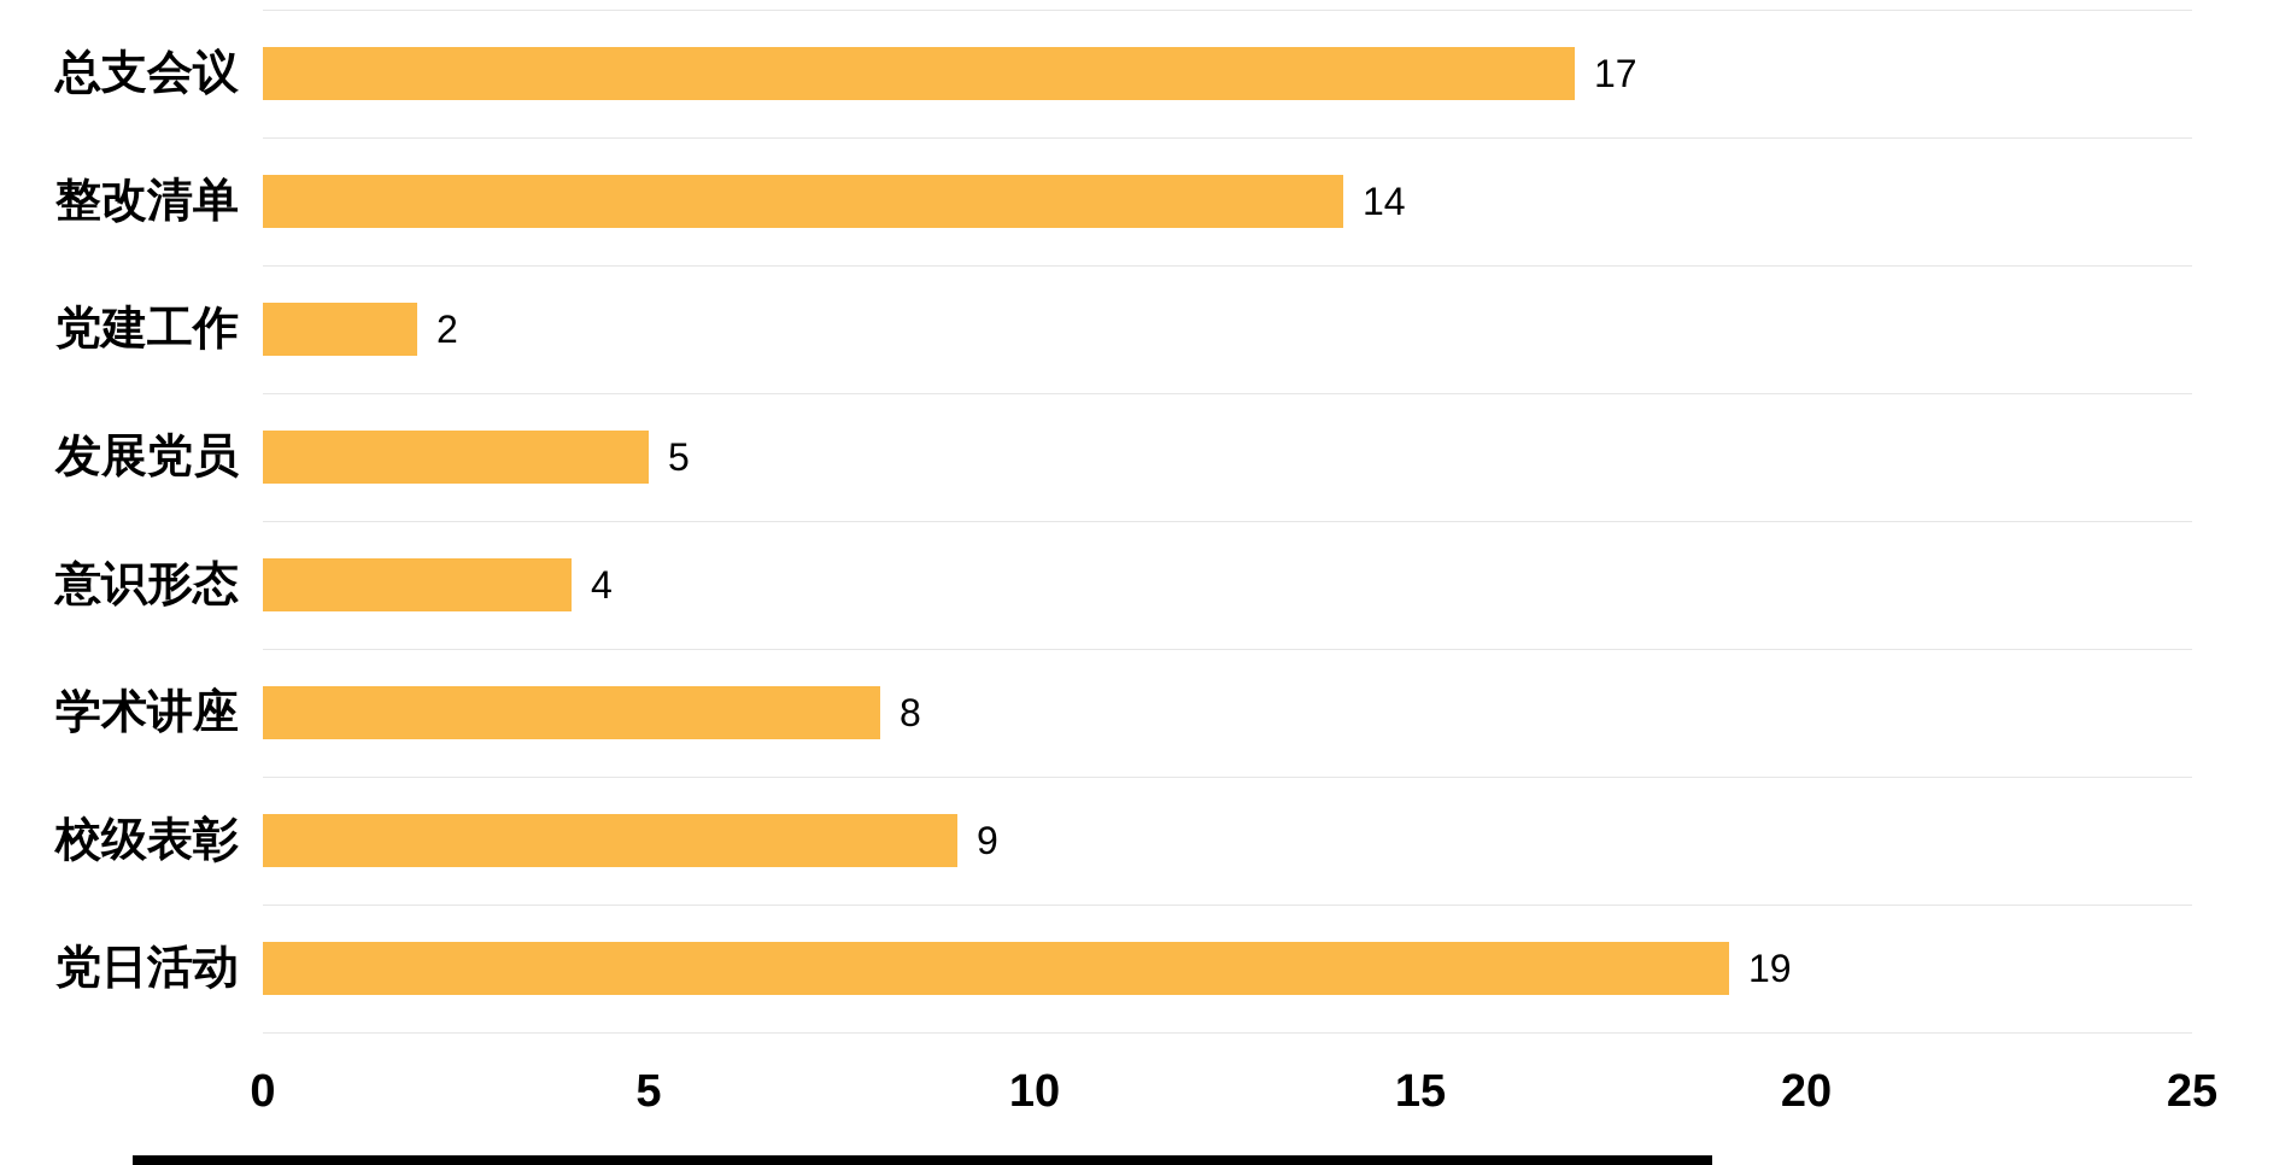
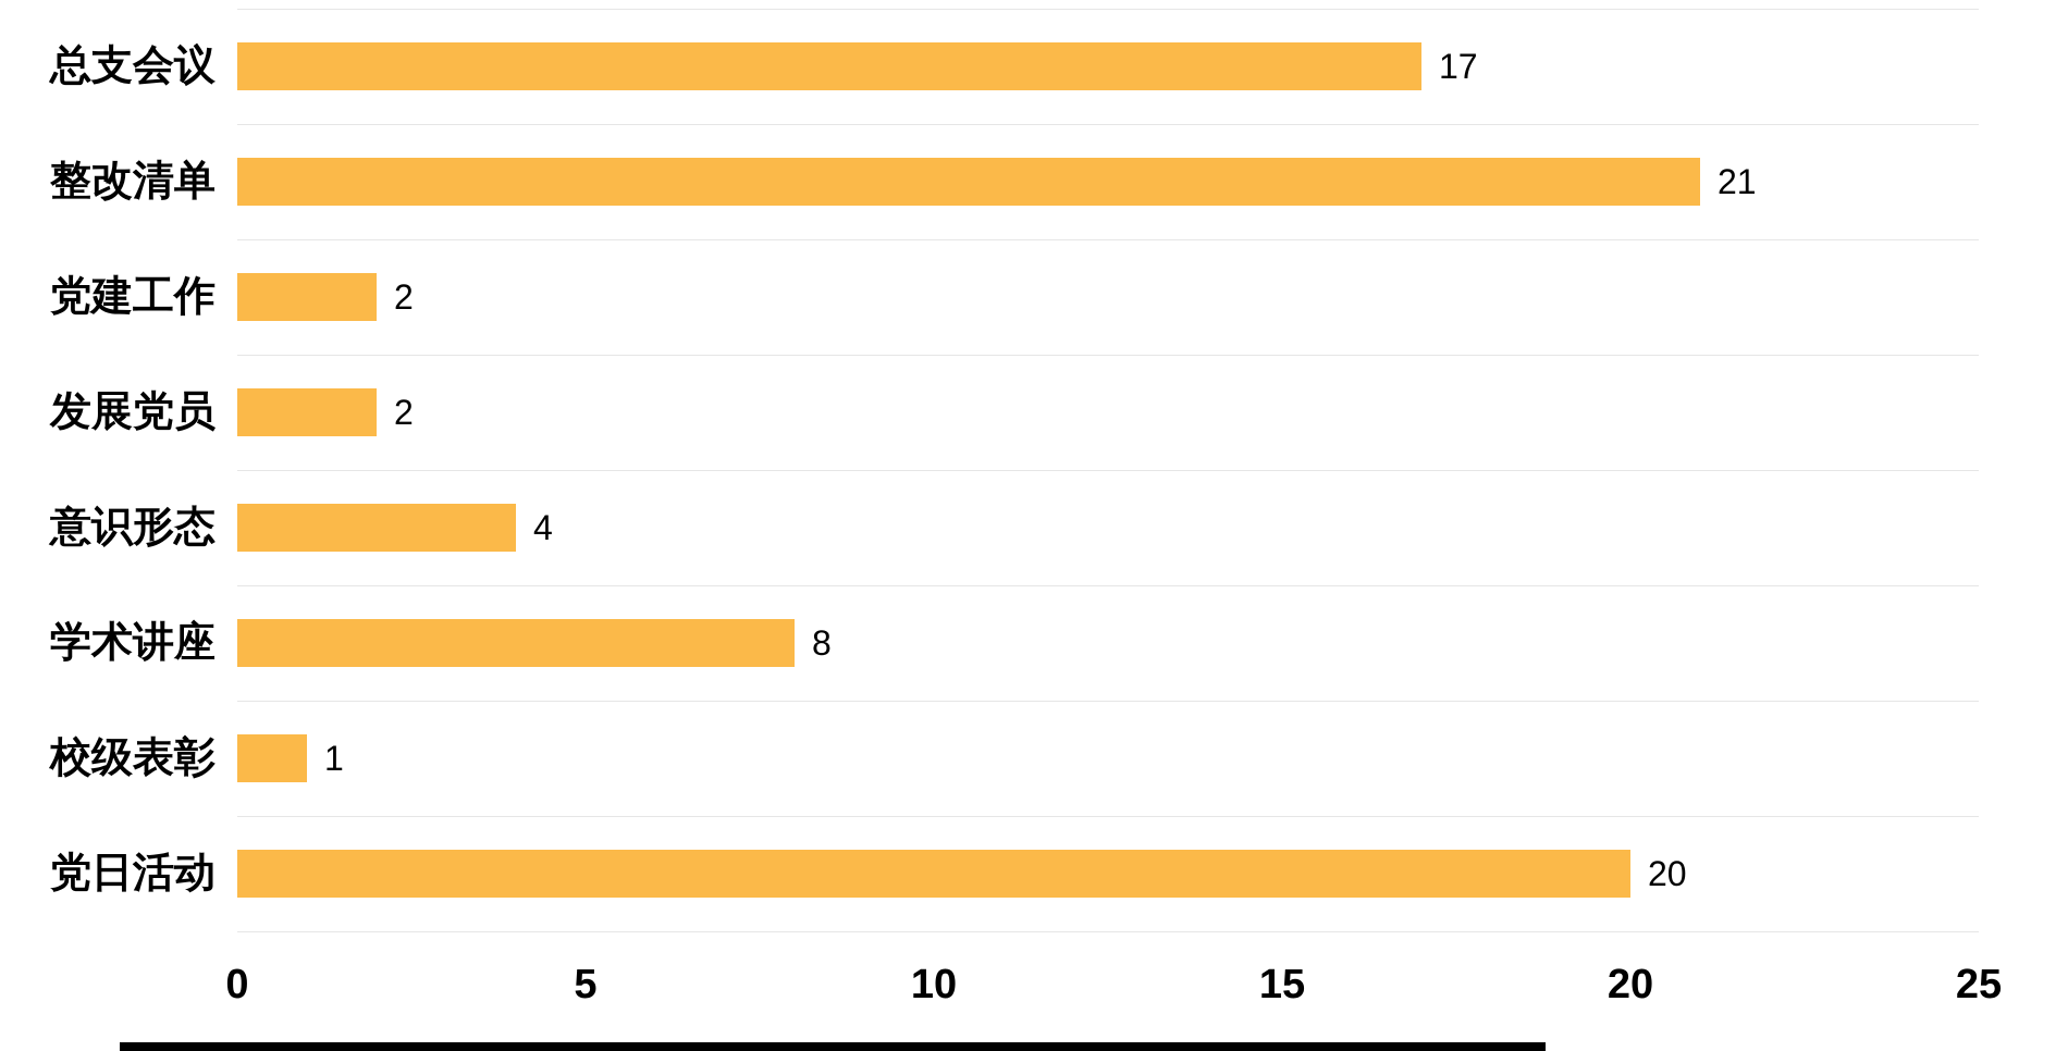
整改清单: 14 -> 21
发展党员: 5 -> 2
校级表彰: 9 -> 1
党日活动: 19 -> 20
